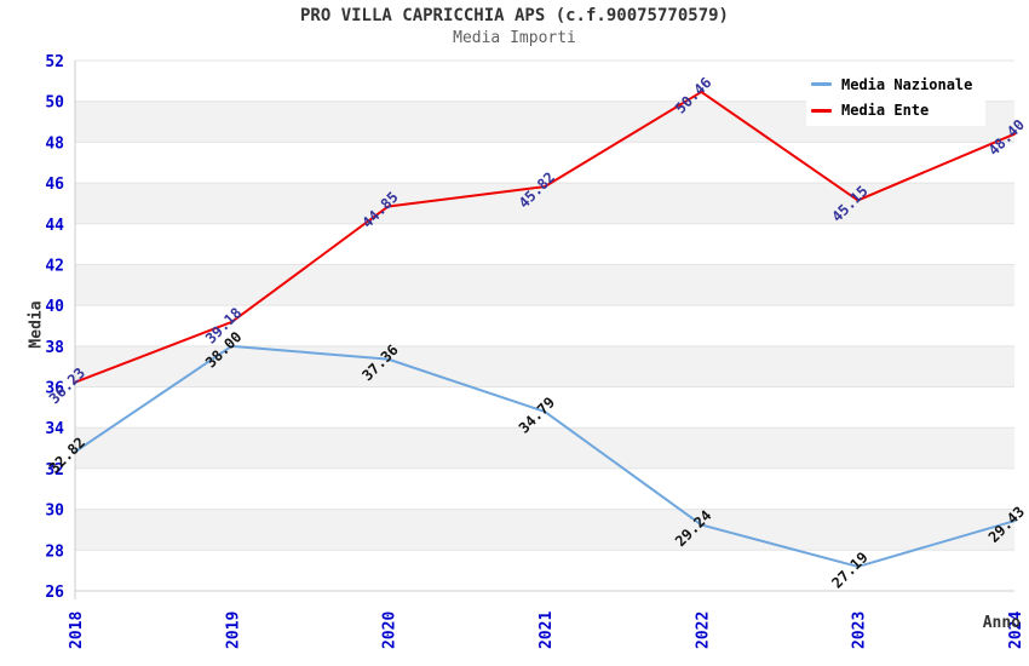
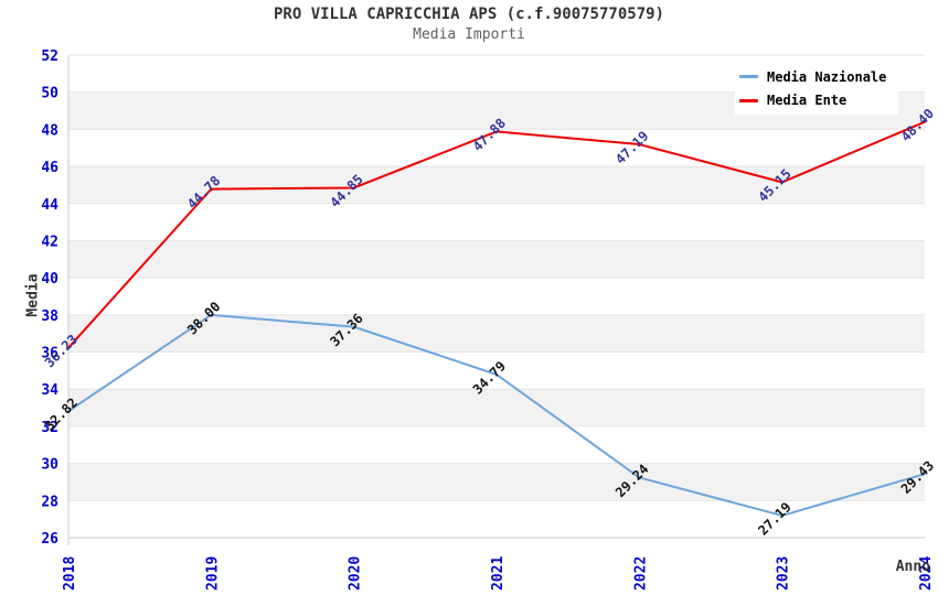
Media Ente/2019: 39.18 -> 44.78
Media Ente/2021: 45.82 -> 47.88
Media Ente/2022: 50.46 -> 47.19
